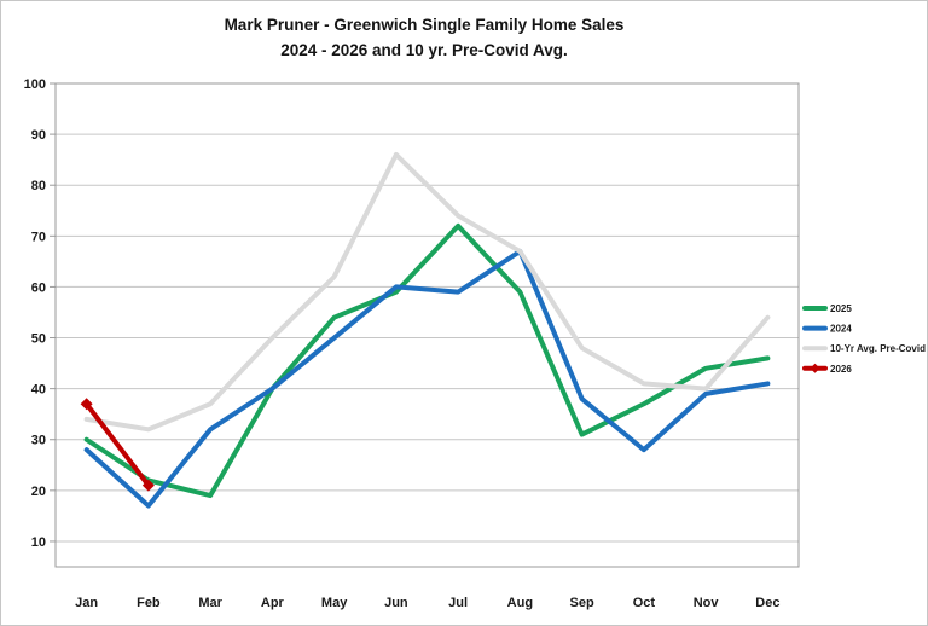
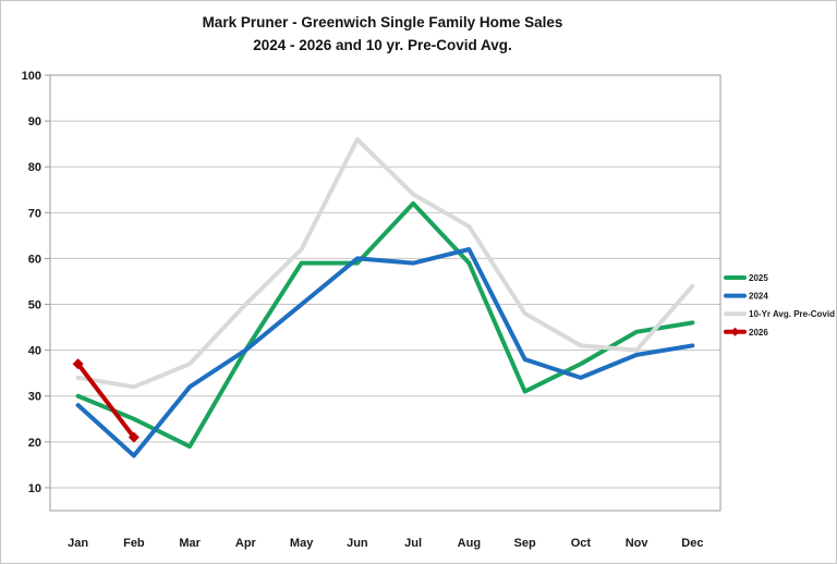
2025/Feb: 22 -> 25
2025/May: 54 -> 59
2024/Aug: 67 -> 62
2024/Oct: 28 -> 34
